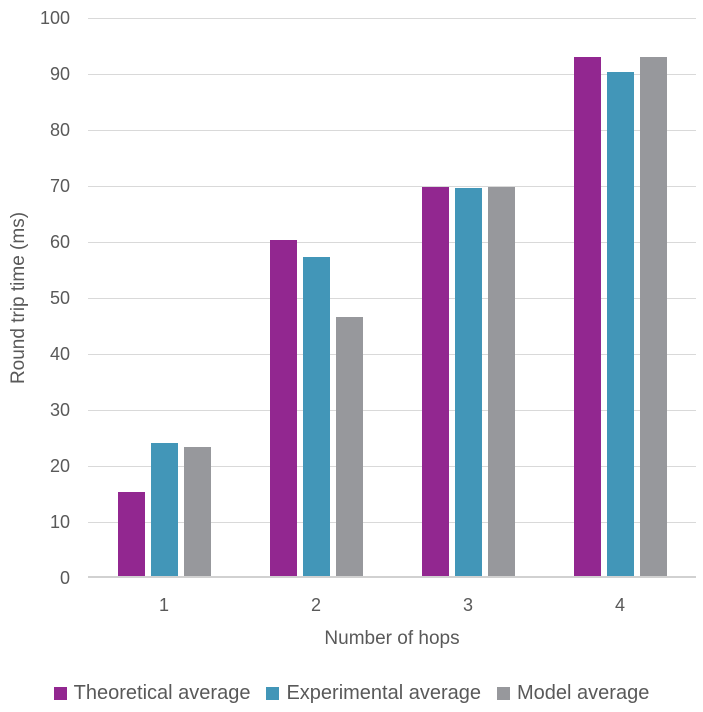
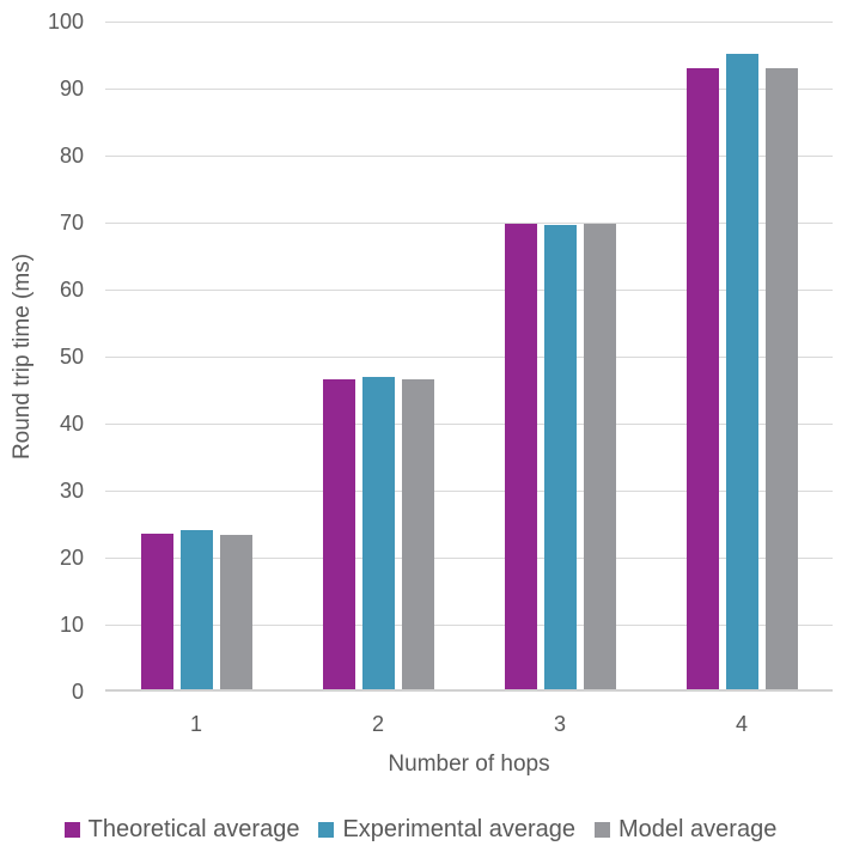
Theoretical average/1: 15 -> 23
Theoretical average/2: 60 -> 46
Experimental average/2: 57 -> 47
Experimental average/4: 90 -> 95
